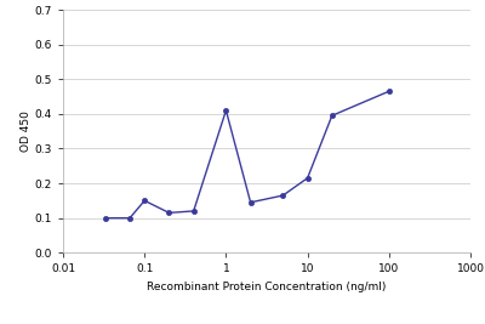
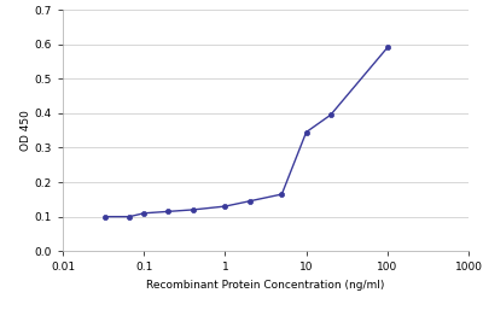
0.1: 0.150 -> 0.110
1: 0.410 -> 0.130
10: 0.215 -> 0.345
100: 0.465 -> 0.590
